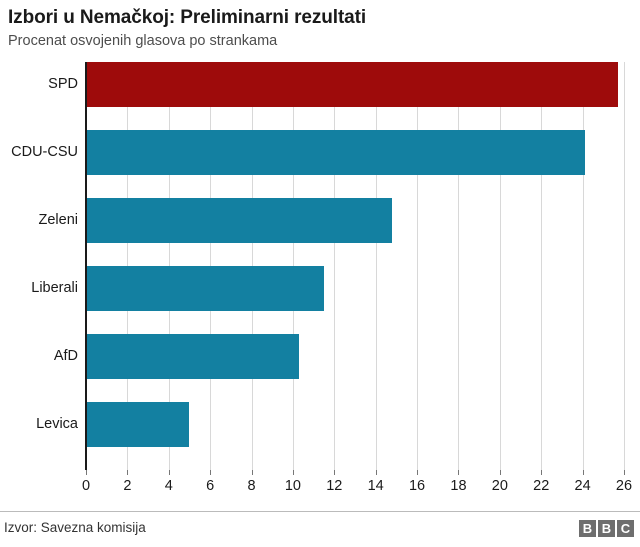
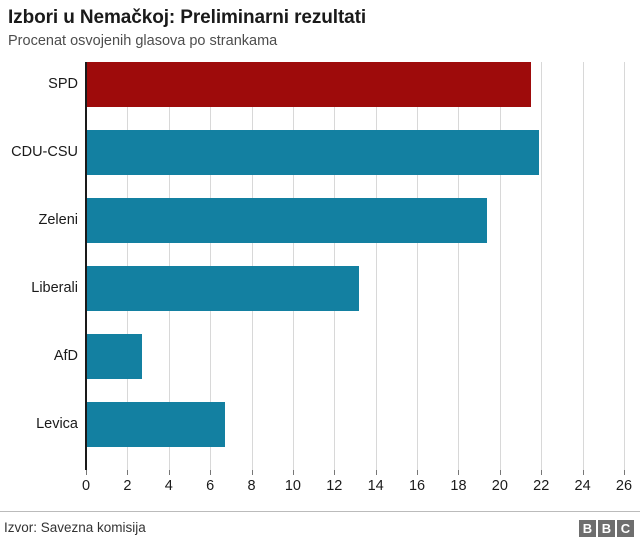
SPD: 25.7 -> 21.5
CDU-CSU: 24.1 -> 21.9
Zeleni: 14.8 -> 19.4
Liberali: 11.5 -> 13.2
AfD: 10.3 -> 2.7
Levica: 5.0 -> 6.7
